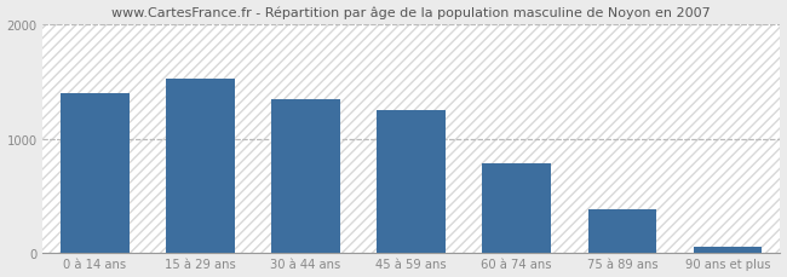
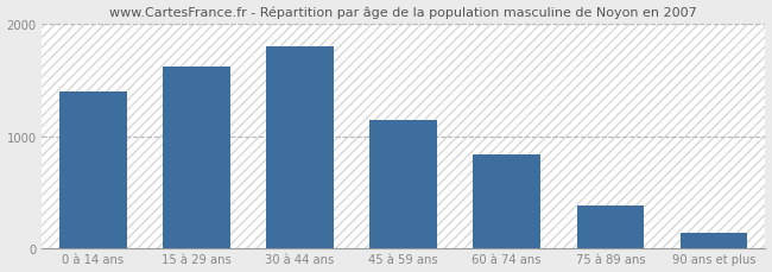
15 à 29 ans: 1520 -> 1620
30 à 44 ans: 1350 -> 1800
45 à 59 ans: 1250 -> 1140
60 à 74 ans: 780 -> 840
90 ans et plus: 60 -> 140
